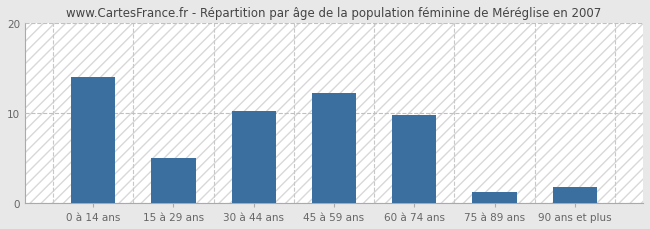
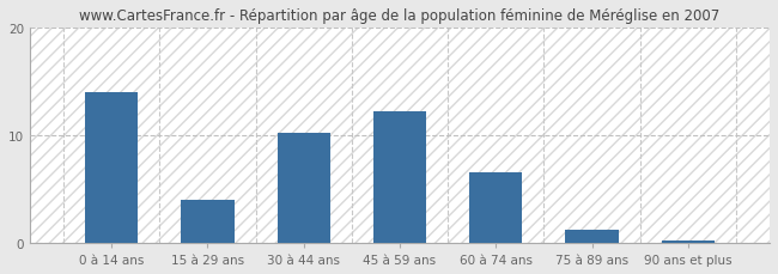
15 à 29 ans: 5.0 -> 4.0
60 à 74 ans: 9.8 -> 6.5
90 ans et plus: 1.8 -> 0.2
